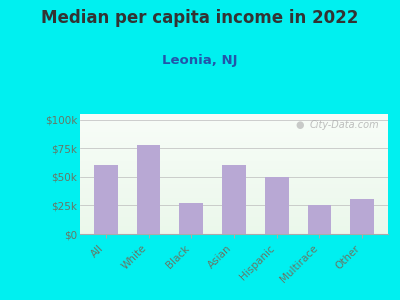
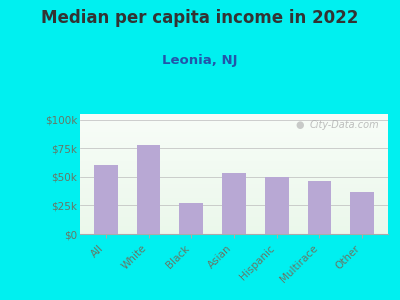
Asian: $60k -> $53k
Multirace: $25k -> $46k
Other: $31k -> $37k
